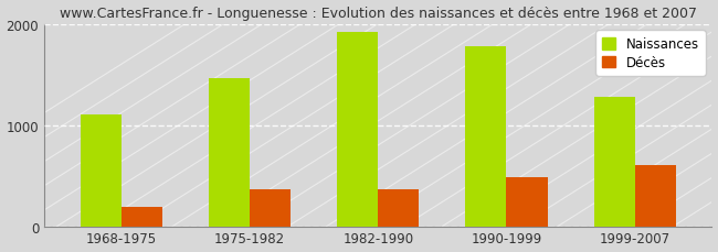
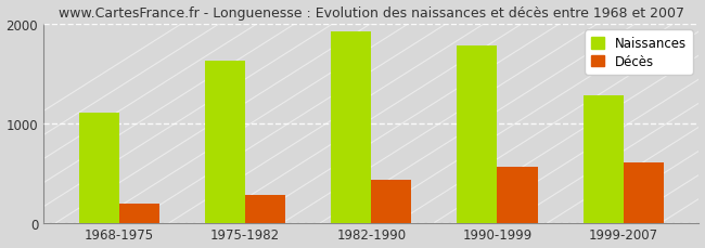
Naissances/1975-1982: 1460 -> 1620
Décès/1975-1982: 360 -> 280
Décès/1982-1990: 360 -> 430
Décès/1990-1999: 480 -> 560
